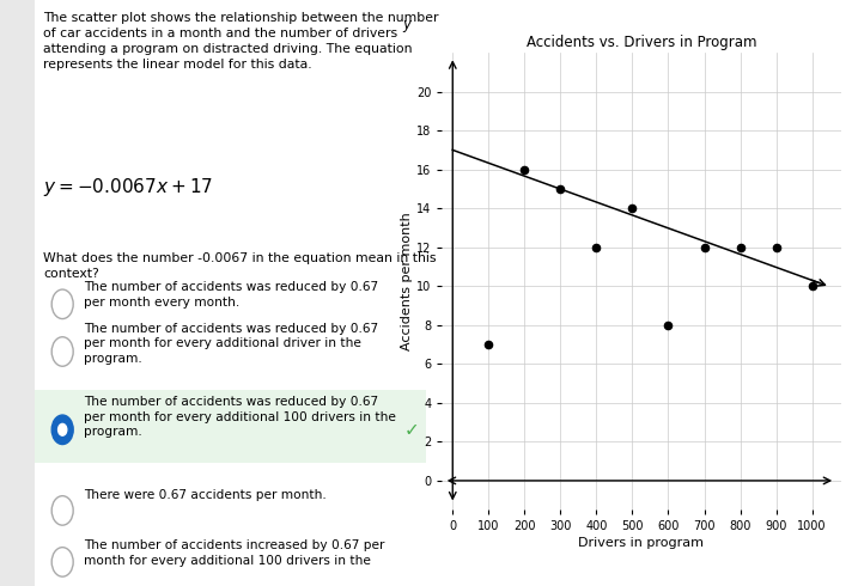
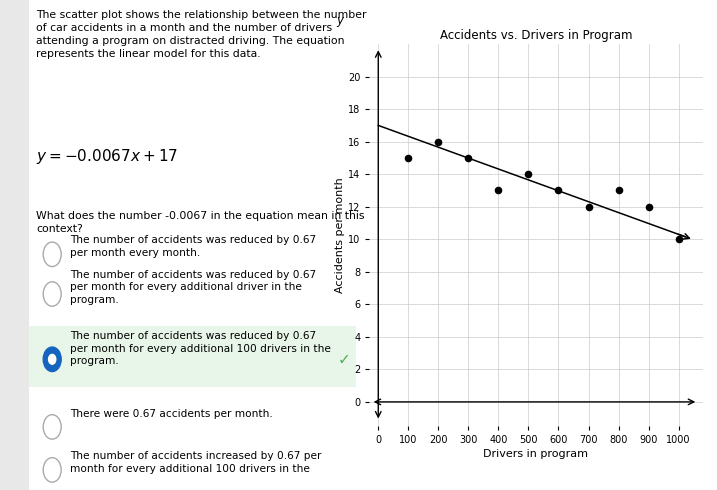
100: 7 -> 15
400: 12 -> 13
600: 8 -> 13
800: 12 -> 13
